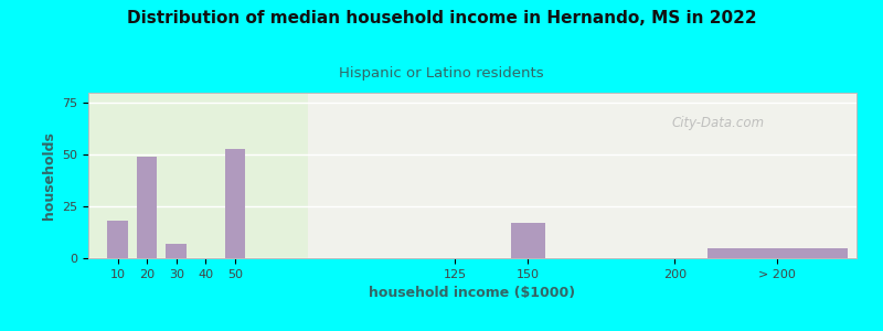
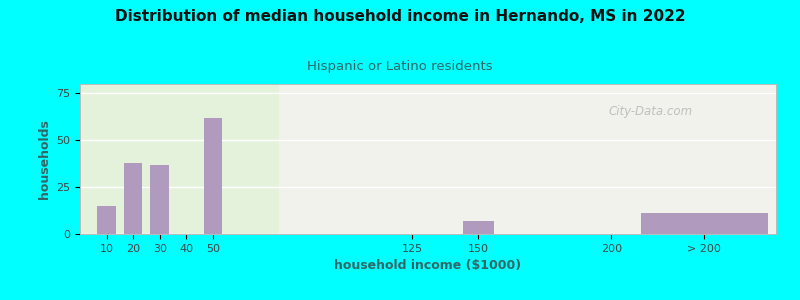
10: 18 -> 15
20: 49 -> 38
30: 7 -> 37
50: 53 -> 62
150: 17 -> 7
> 200: 5 -> 11
